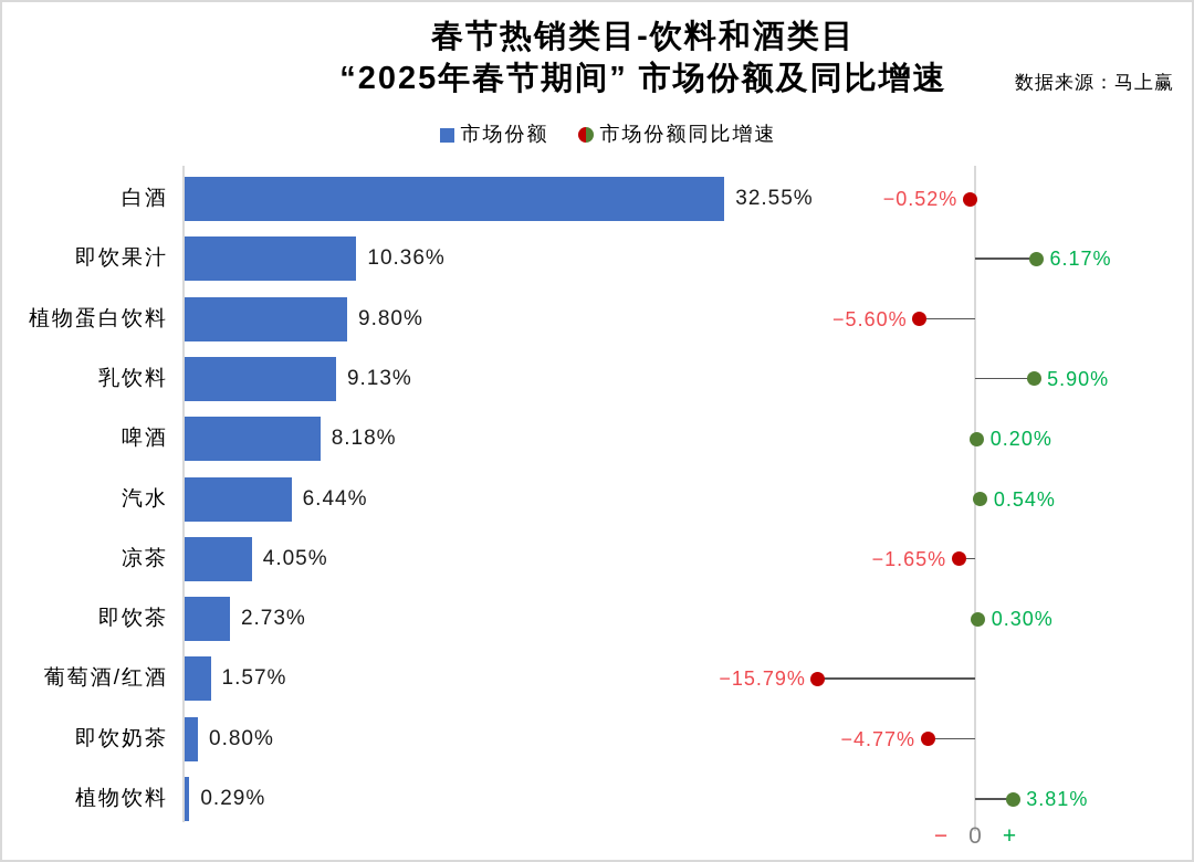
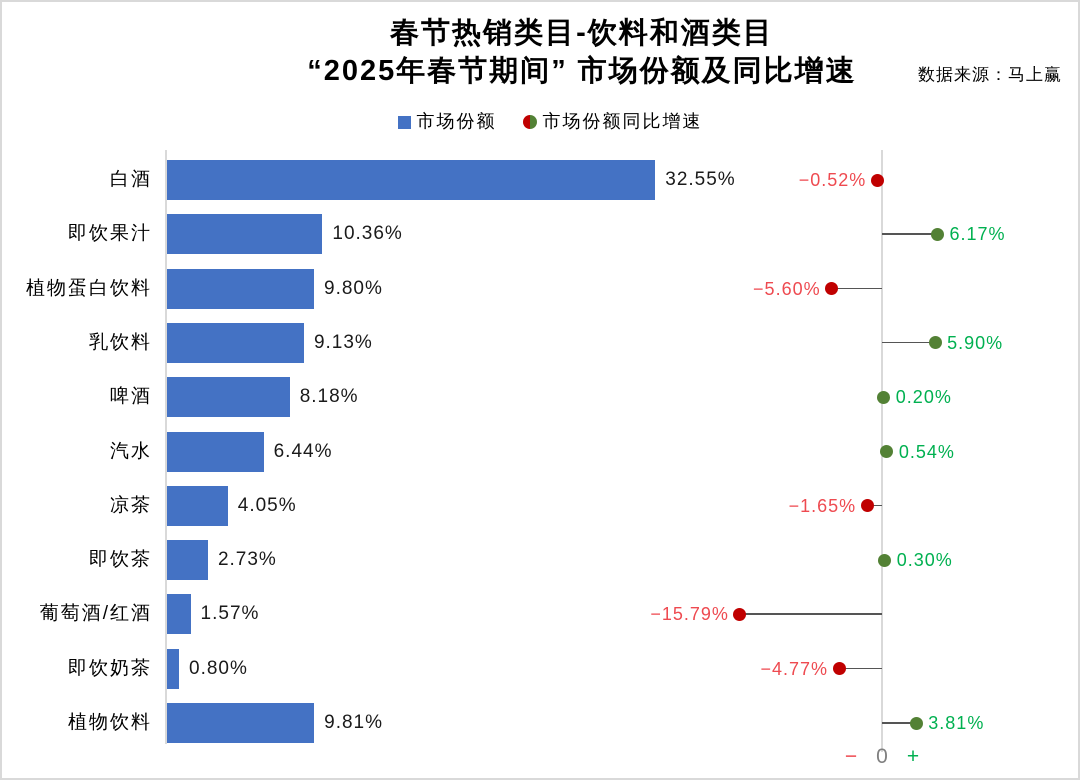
市场份额/植物饮料: 0.29% -> 9.81%
